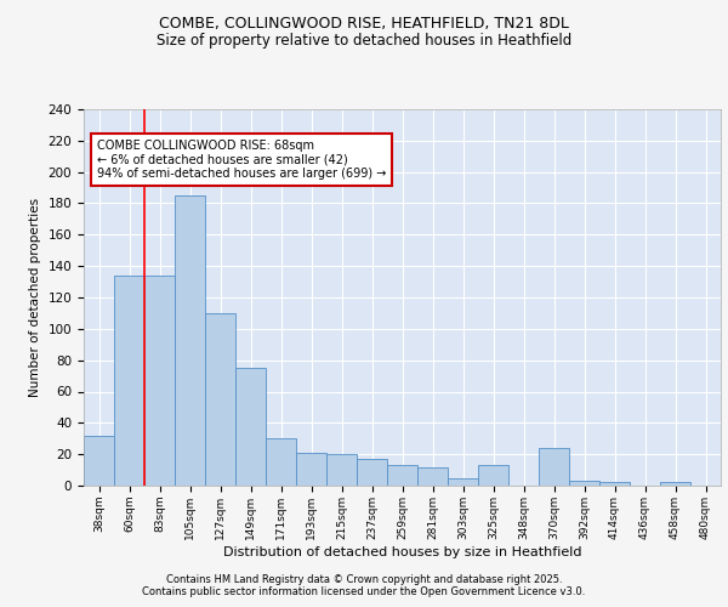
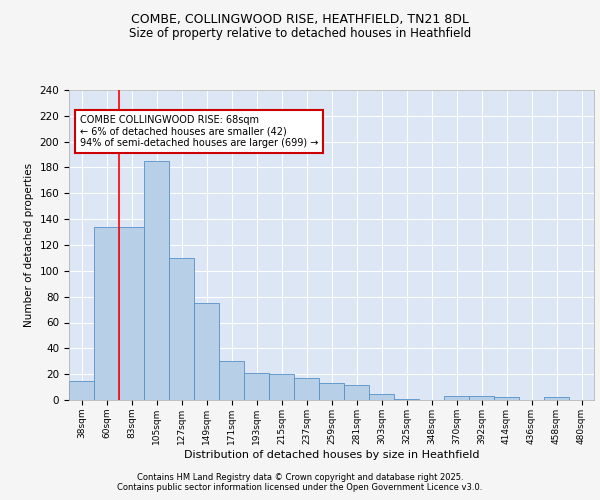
38sqm: 32 -> 15
325sqm: 13 -> 1
370sqm: 24 -> 3
